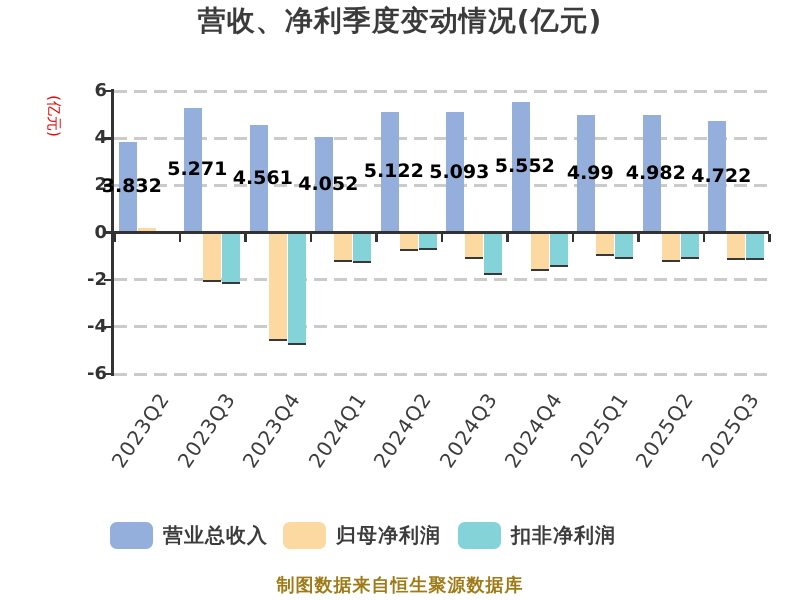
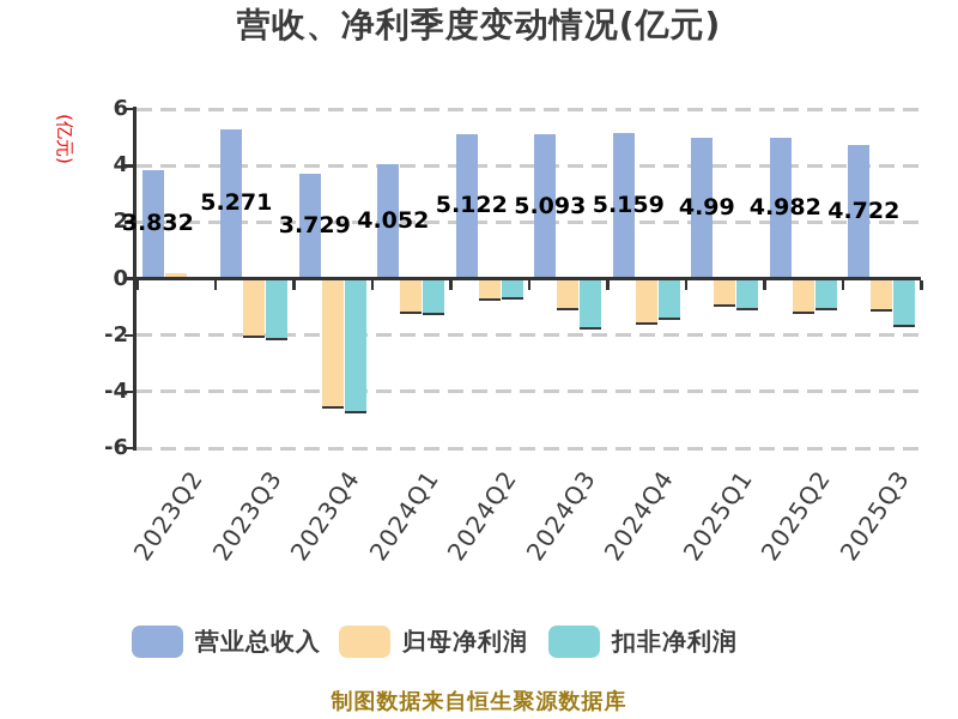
营业总收入/2023Q4: 4.561 -> 3.729
营业总收入/2024Q4: 5.552 -> 5.159
扣非净利润/2025Q3: -1.1 -> -1.7
